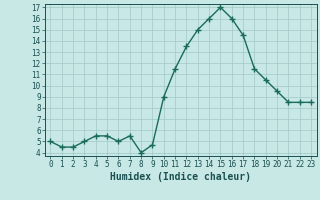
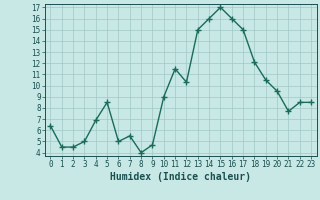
0: 5.0 -> 6.4
4: 5.5 -> 6.9
5: 5.5 -> 8.5
12: 13.5 -> 10.3
17: 14.5 -> 15.0
18: 11.5 -> 12.1
21: 8.5 -> 7.7
